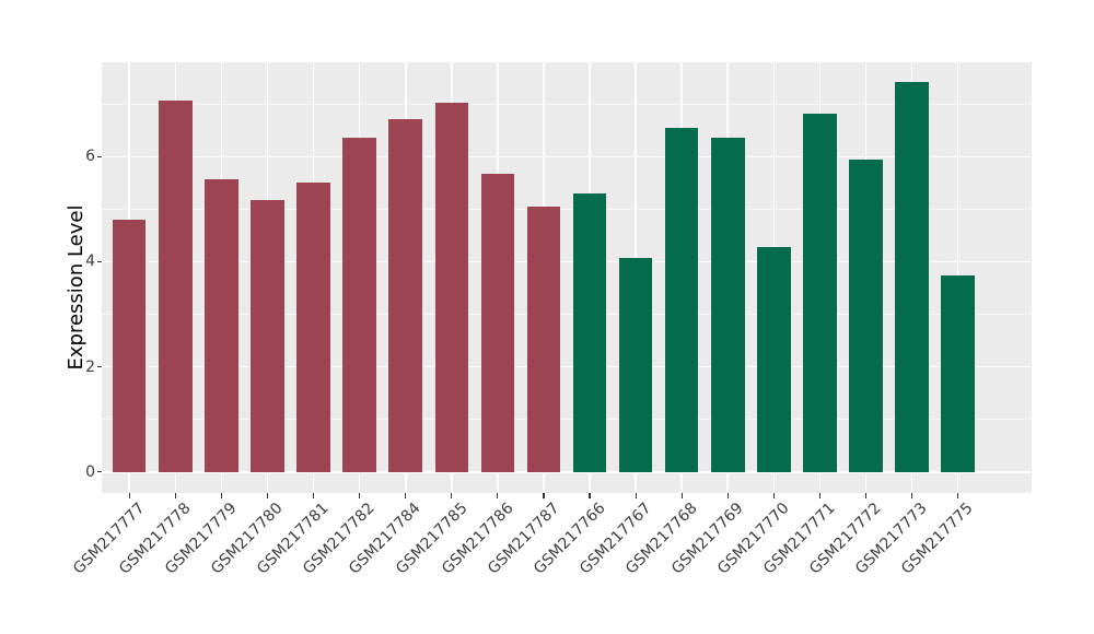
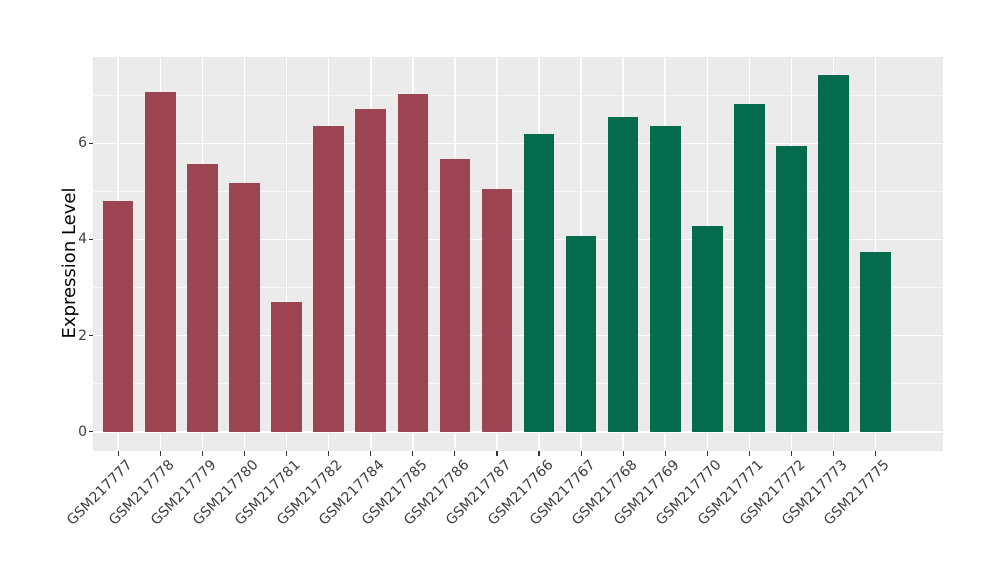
GSM217781: 5.5 -> 2.7
GSM217766: 5.3 -> 6.2
